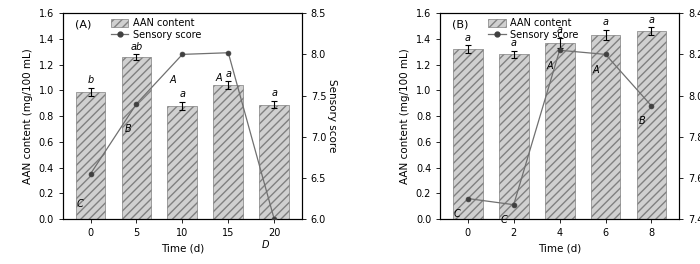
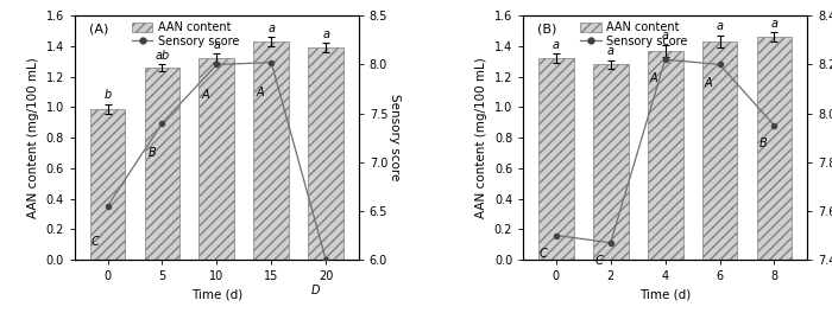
AAN content/10: 0.88 -> 1.32
AAN content/15: 1.04 -> 1.43
AAN content/20: 0.89 -> 1.39
